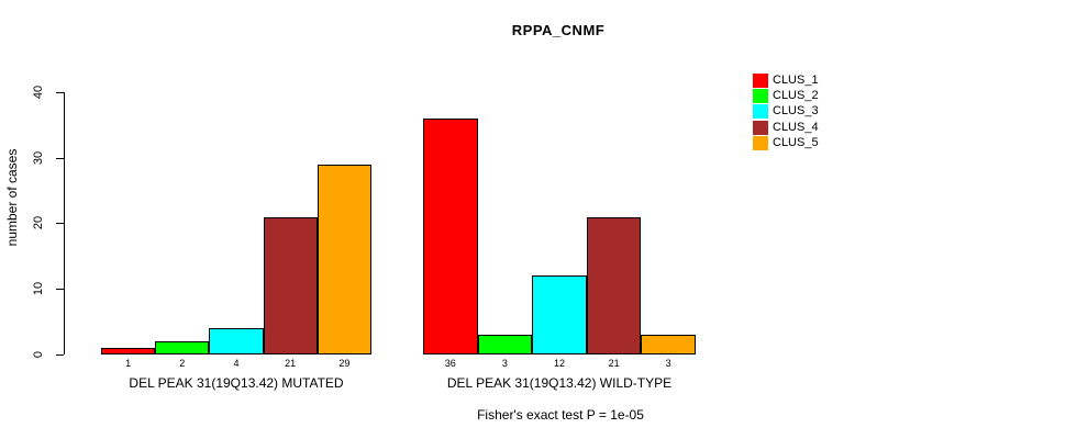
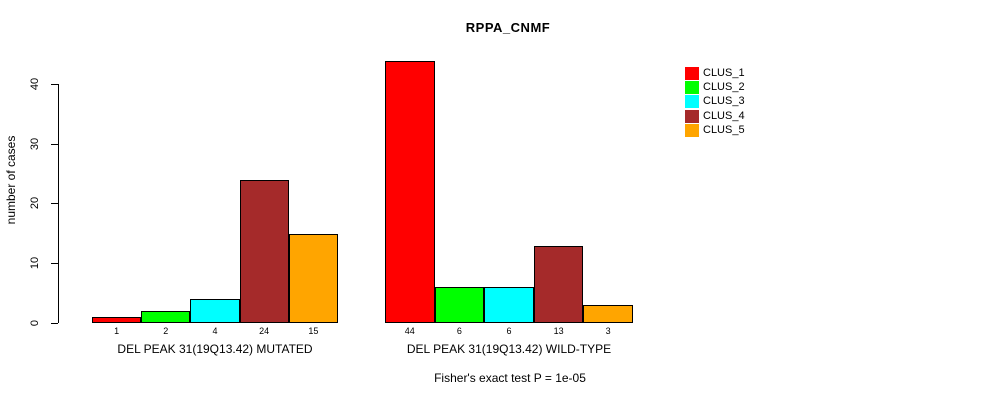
CLUS_4/DEL PEAK 31(19Q13.42) MUTATED: 21 -> 24
CLUS_5/DEL PEAK 31(19Q13.42) MUTATED: 29 -> 15
CLUS_1/DEL PEAK 31(19Q13.42) WILD-TYPE: 36 -> 44
CLUS_2/DEL PEAK 31(19Q13.42) WILD-TYPE: 3 -> 6
CLUS_3/DEL PEAK 31(19Q13.42) WILD-TYPE: 12 -> 6
CLUS_4/DEL PEAK 31(19Q13.42) WILD-TYPE: 21 -> 13
